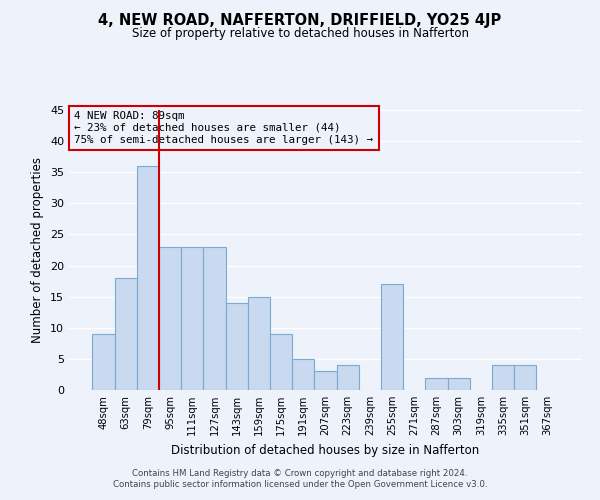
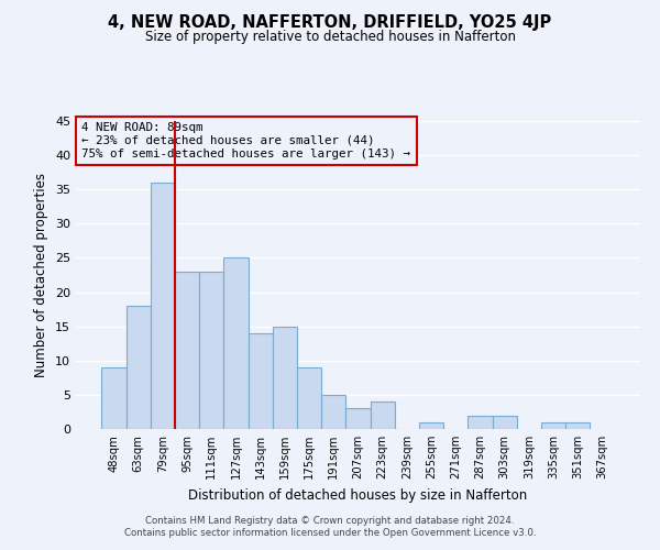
127sqm: 23 -> 25
255sqm: 17 -> 1
335sqm: 4 -> 1
351sqm: 4 -> 1
